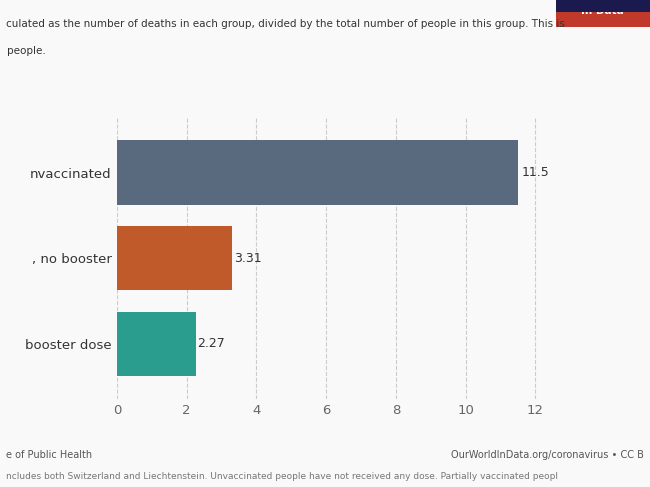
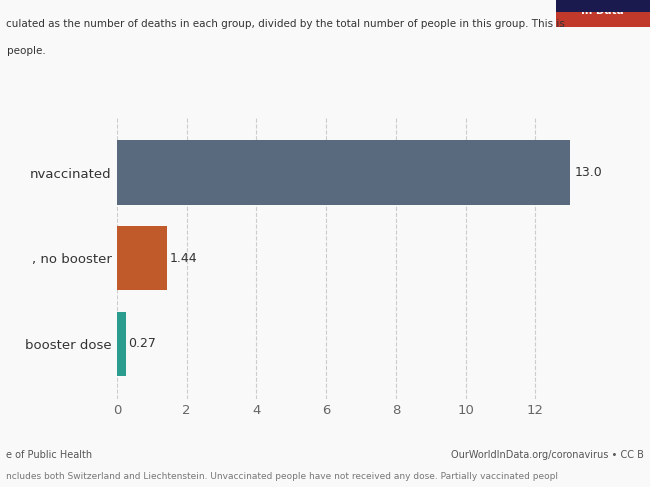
nvaccinated: 11.5 -> 13.0
, no booster: 3.31 -> 1.44
booster dose: 2.27 -> 0.27
